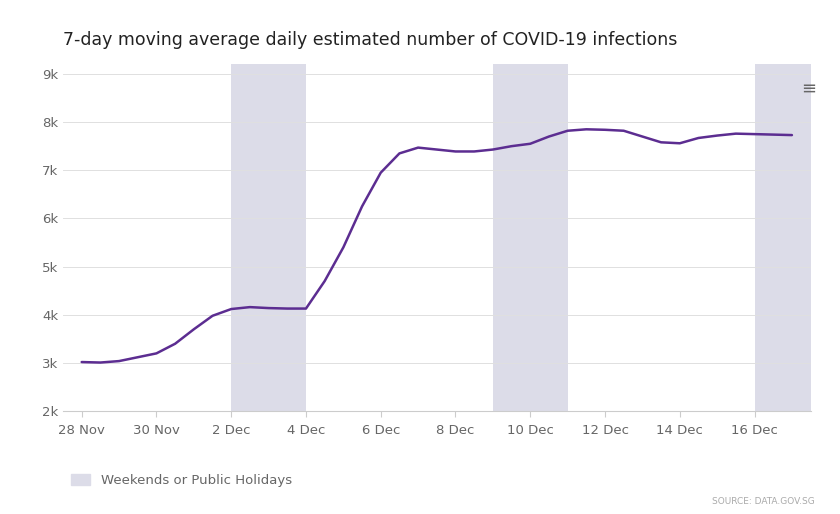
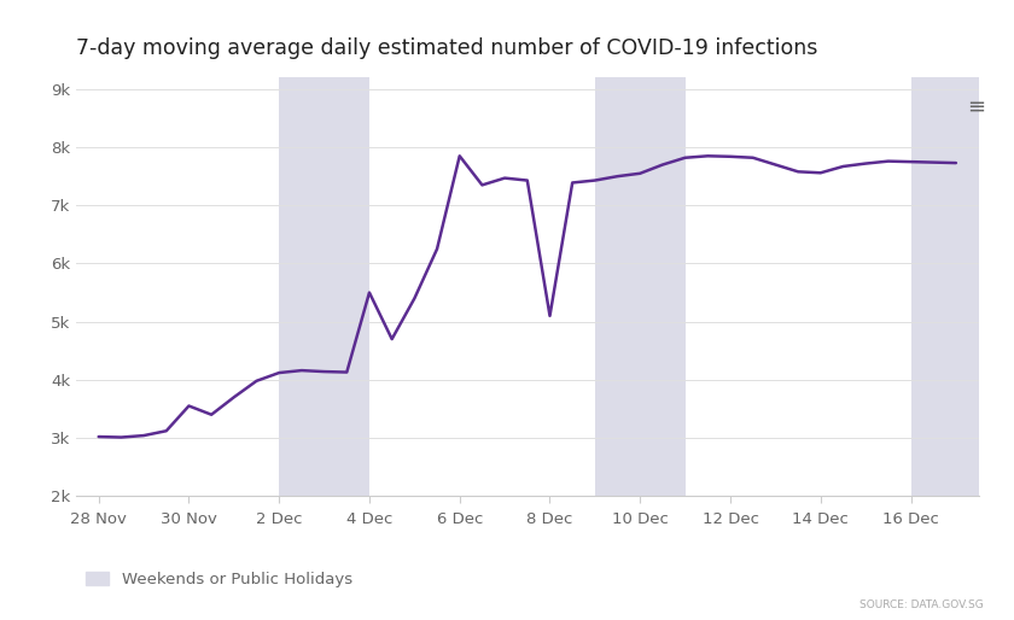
30 Nov: 3.20k -> 3.55k
4 Dec: 4.13k -> 5.50k
6 Dec: 6.95k -> 7.85k
8 Dec: 7.39k -> 5.10k
